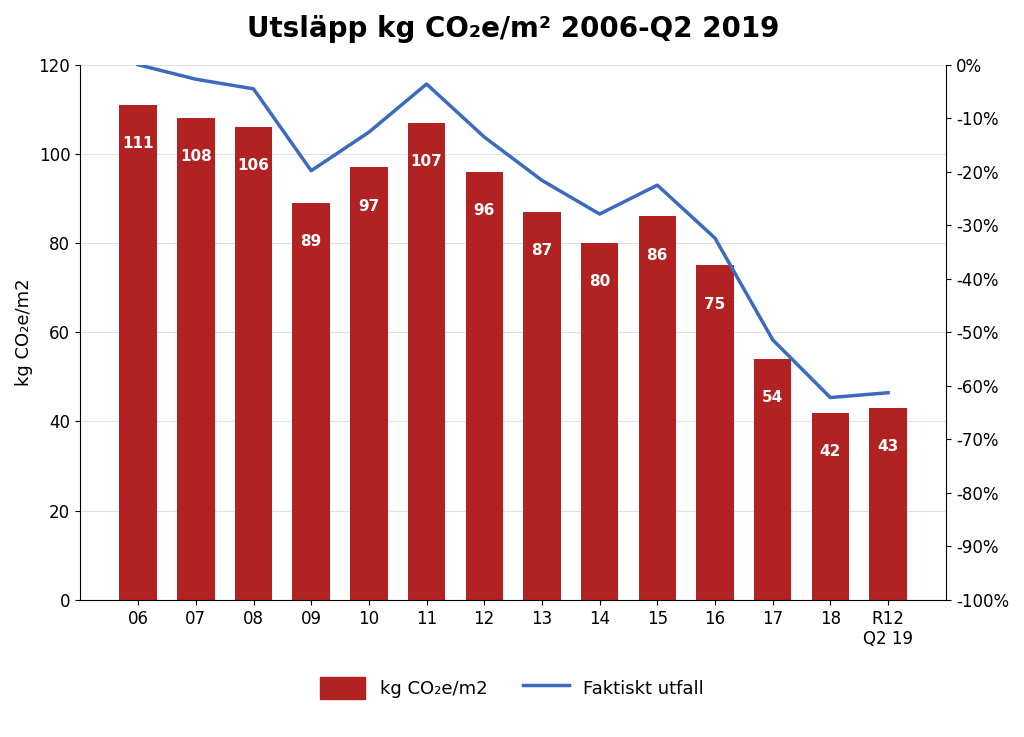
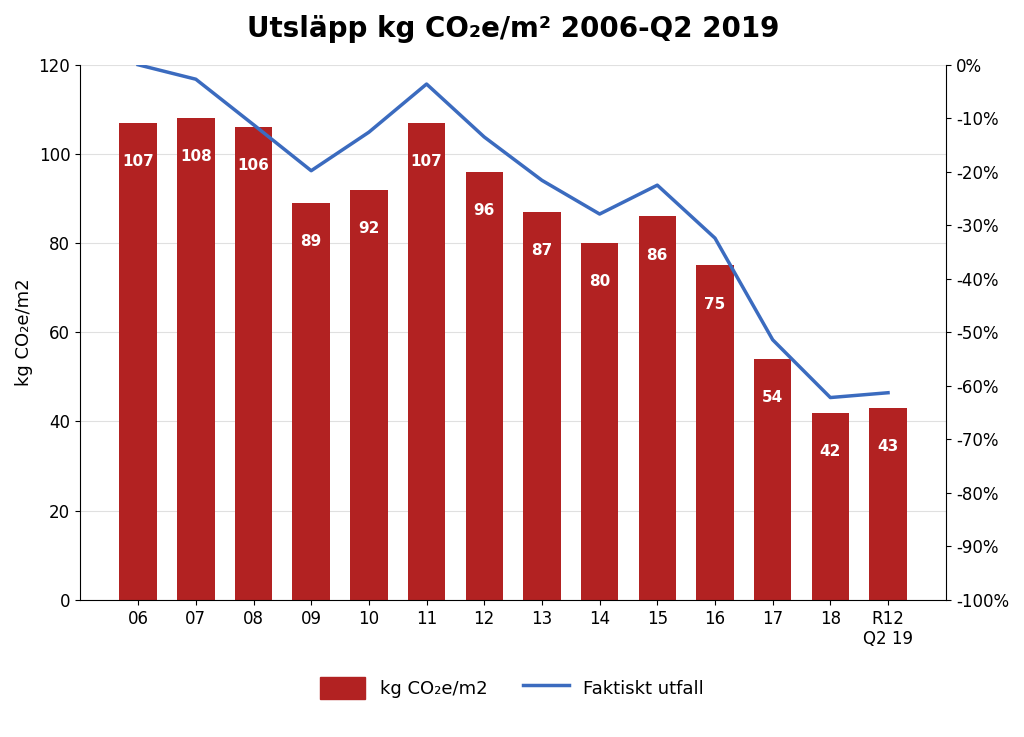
kg CO₂e/m2/06: 111 -> 107
Faktiskt utfall/08: -4.5% -> -11.2%
kg CO₂e/m2/10: 97 -> 92
